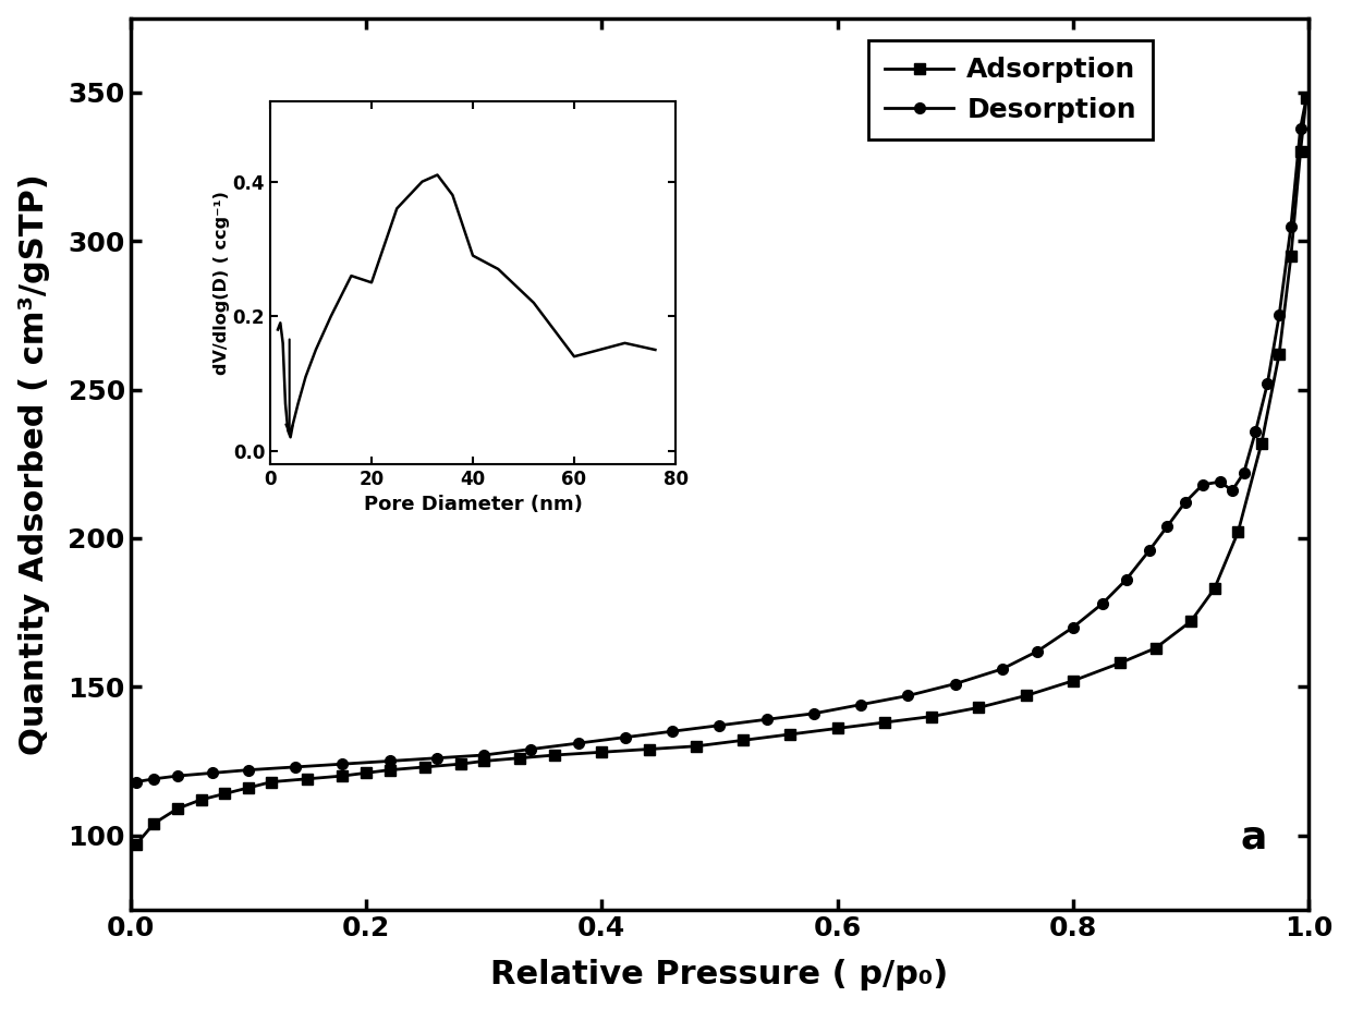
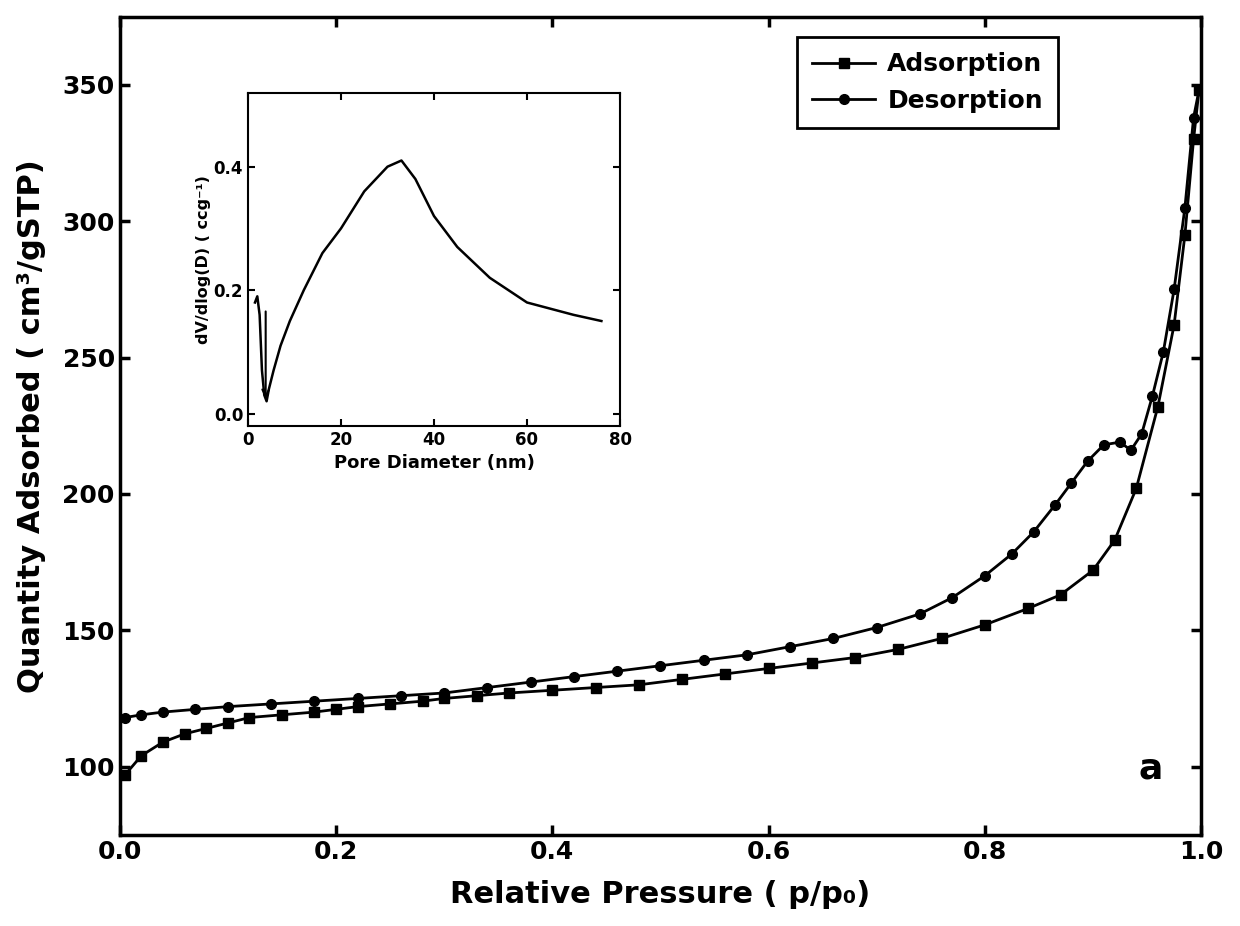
20: 0.25 -> 0.30
40: 0.29 -> 0.32
60: 0.14 -> 0.18
